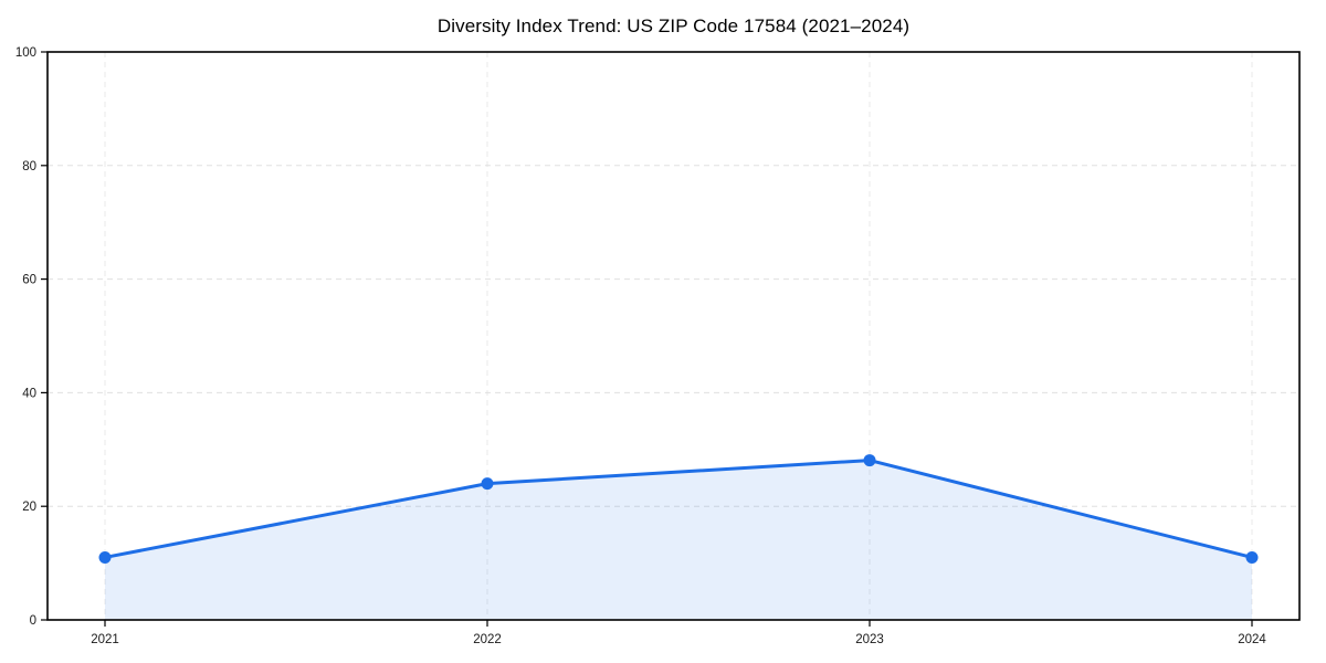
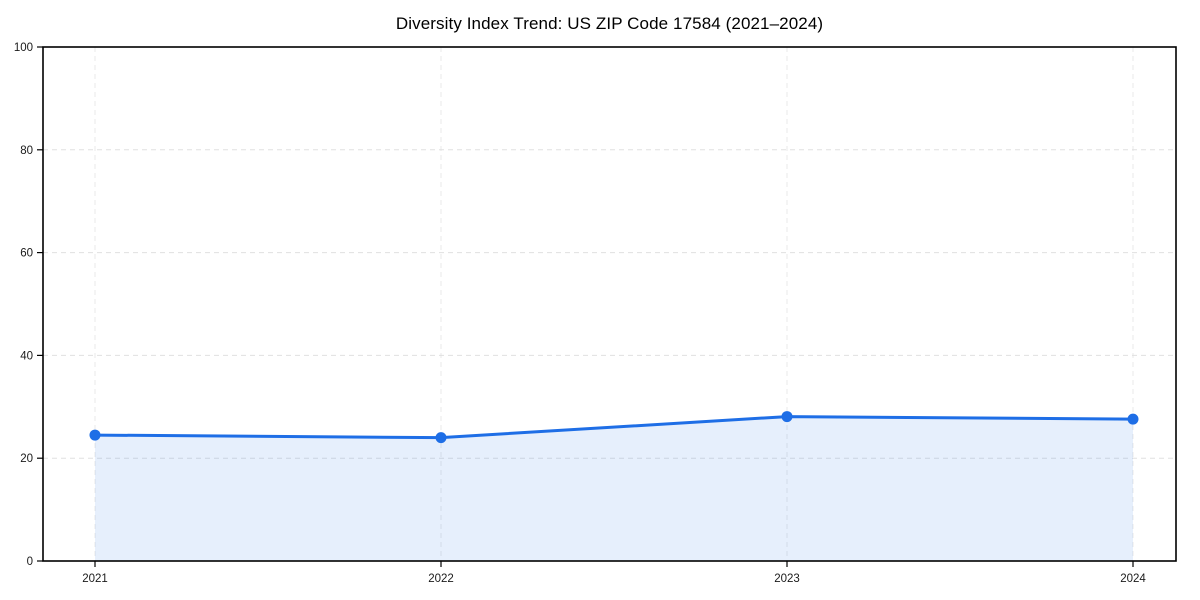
2021: 11 -> 24
2024: 11 -> 28
